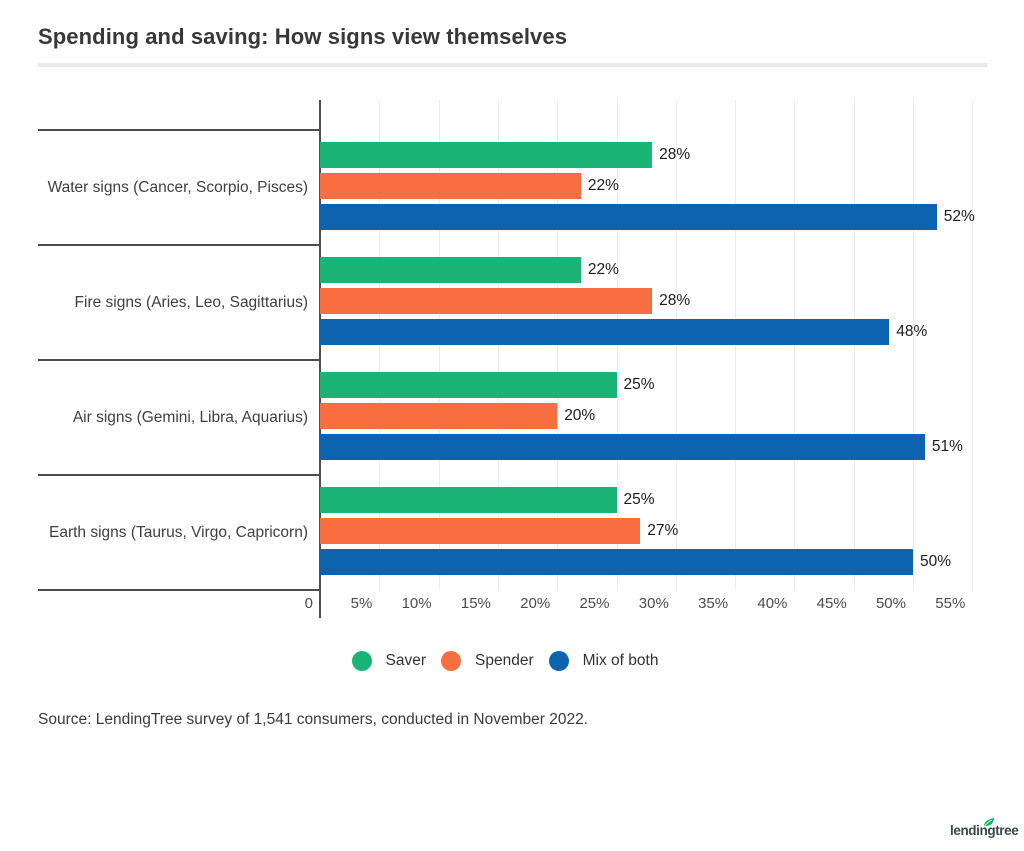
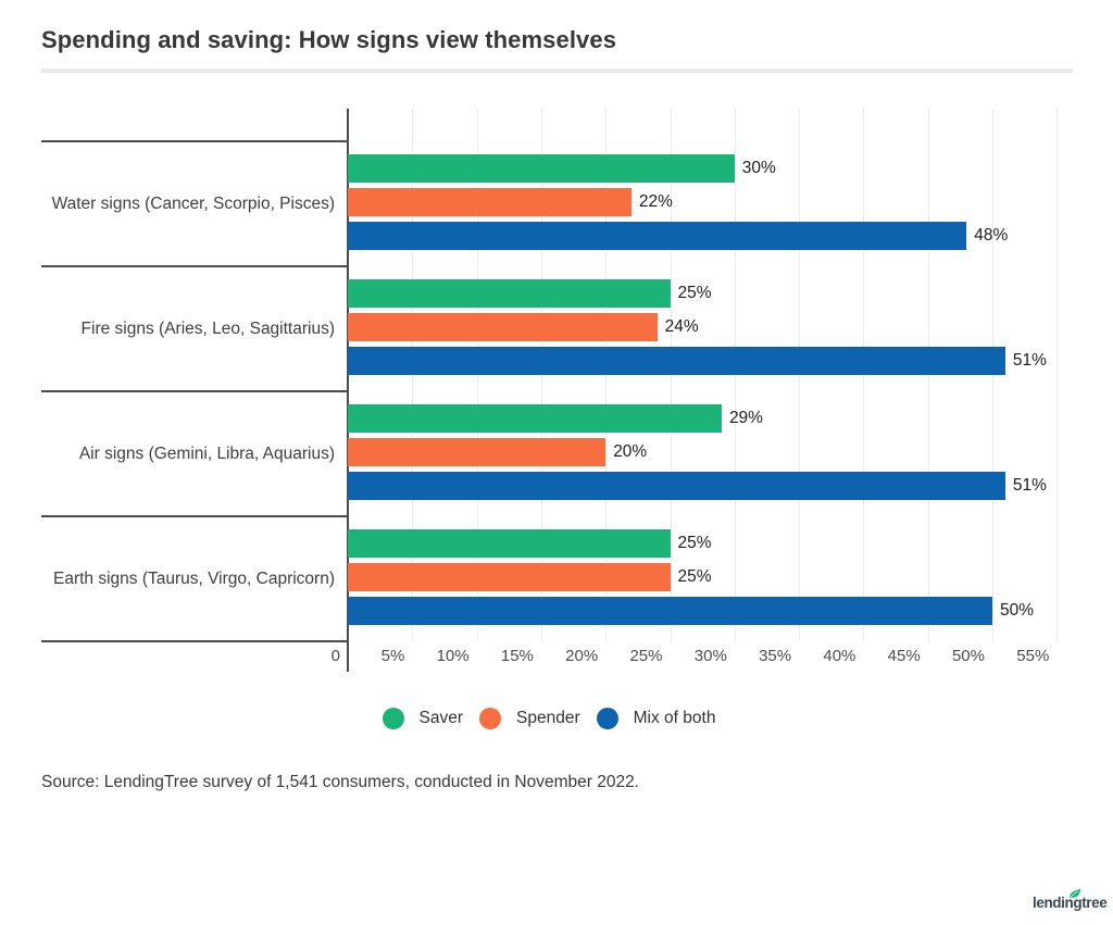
Saver/Water signs (Cancer, Scorpio, Pisces): 28% -> 30%
Mix of both/Water signs (Cancer, Scorpio, Pisces): 52% -> 48%
Saver/Fire signs (Aries, Leo, Sagittarius): 22% -> 25%
Spender/Fire signs (Aries, Leo, Sagittarius): 28% -> 24%
Mix of both/Fire signs (Aries, Leo, Sagittarius): 48% -> 51%
Saver/Air signs (Gemini, Libra, Aquarius): 25% -> 29%
Spender/Earth signs (Taurus, Virgo, Capricorn): 27% -> 25%
